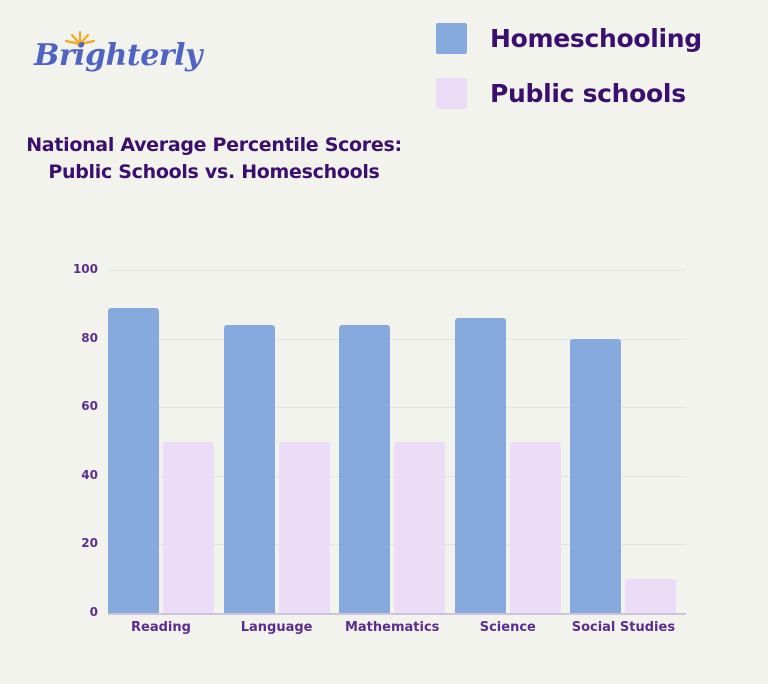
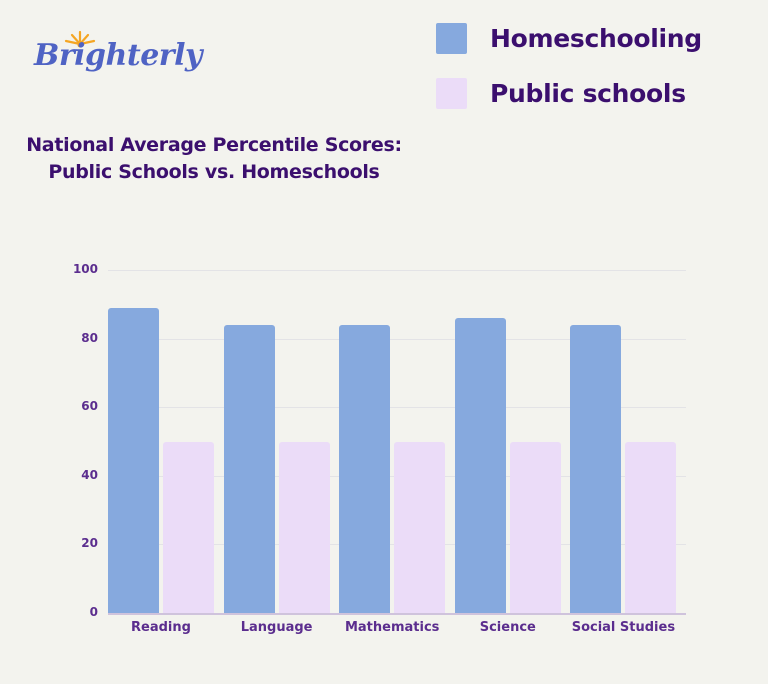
Homeschooling/Social Studies: 80 -> 84
Public schools/Social Studies: 10 -> 50
